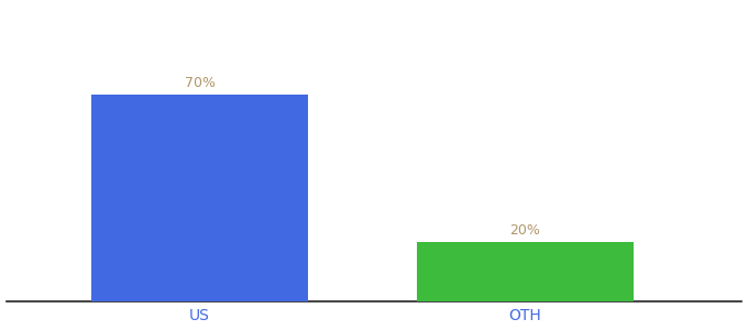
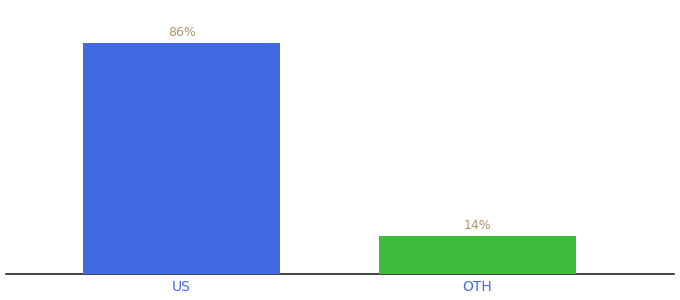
US: 70% -> 86%
OTH: 20% -> 14%
